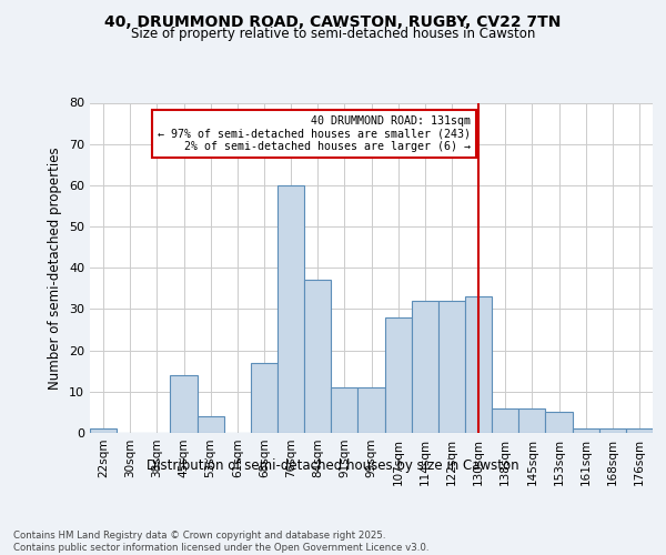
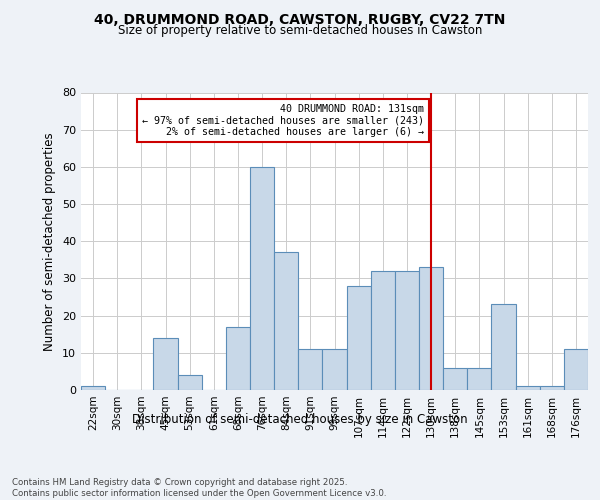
153sqm: 5 -> 23
176sqm: 1 -> 11
